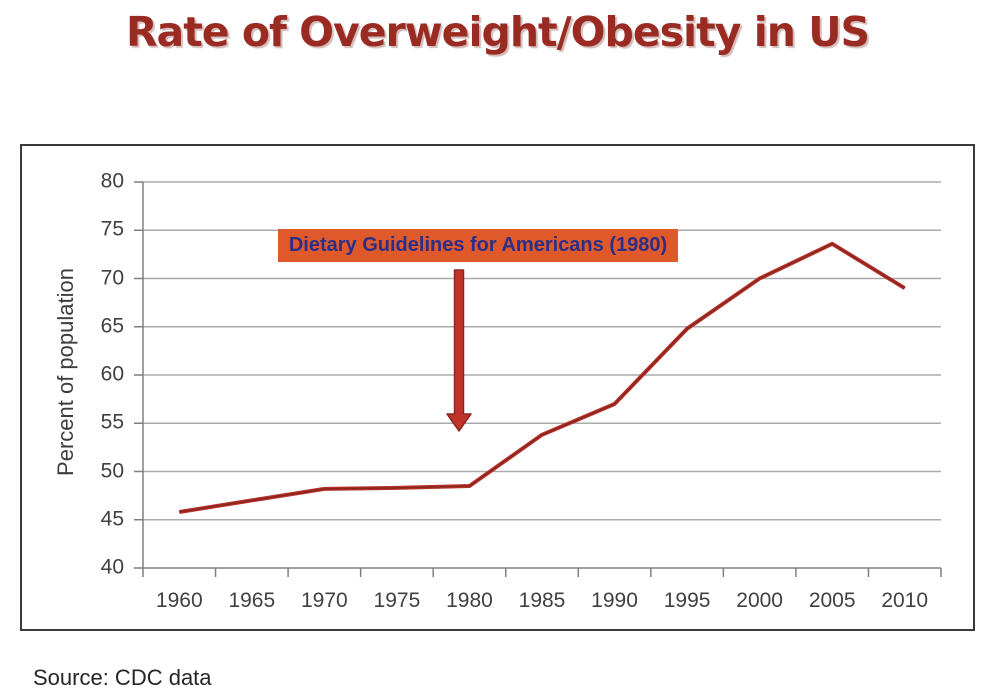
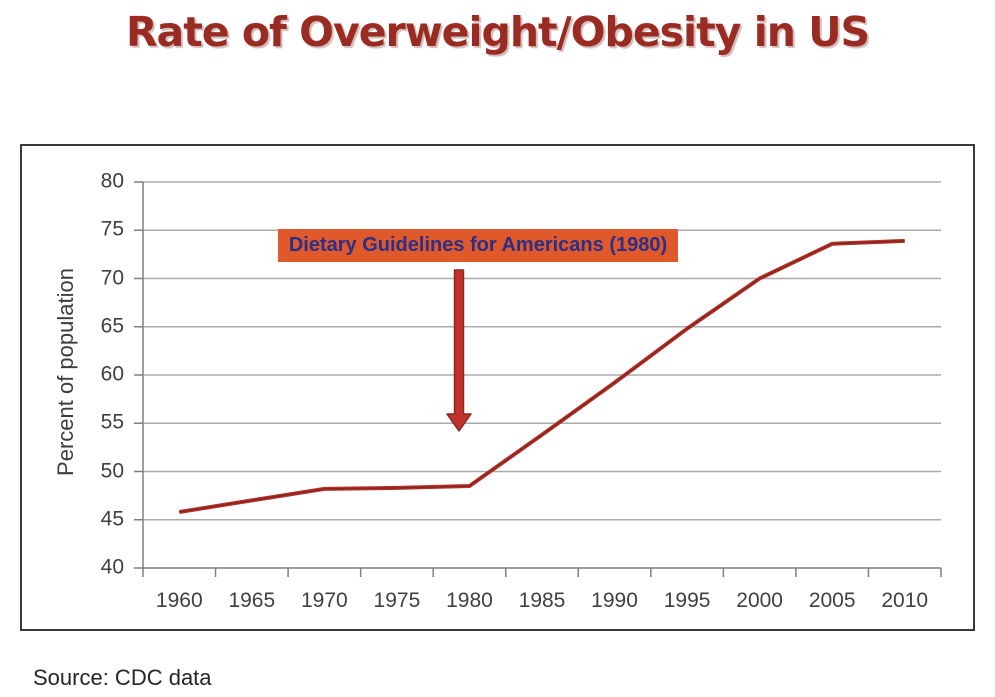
1990: 57 -> 59
2010: 69 -> 74
